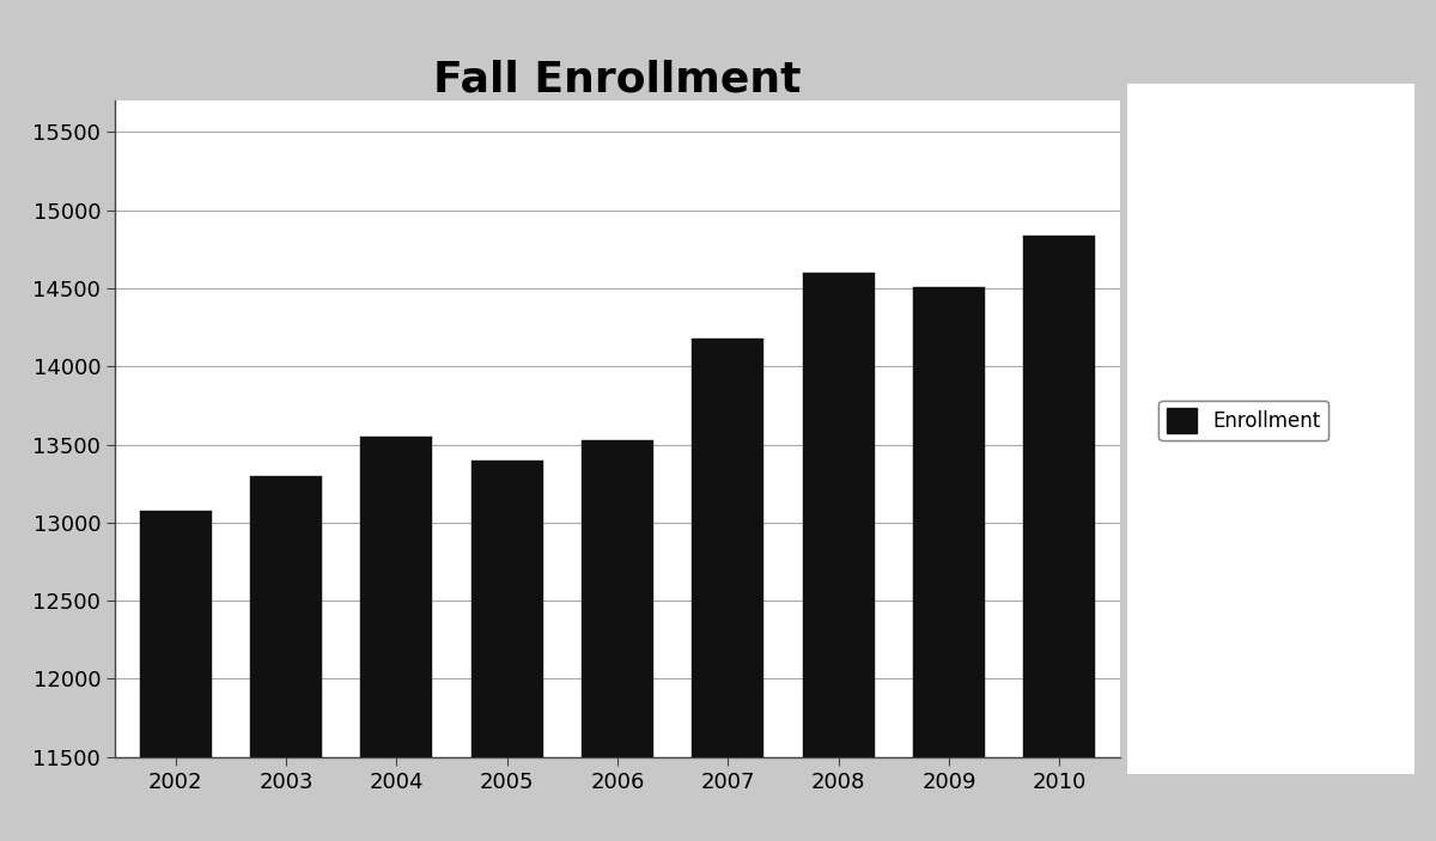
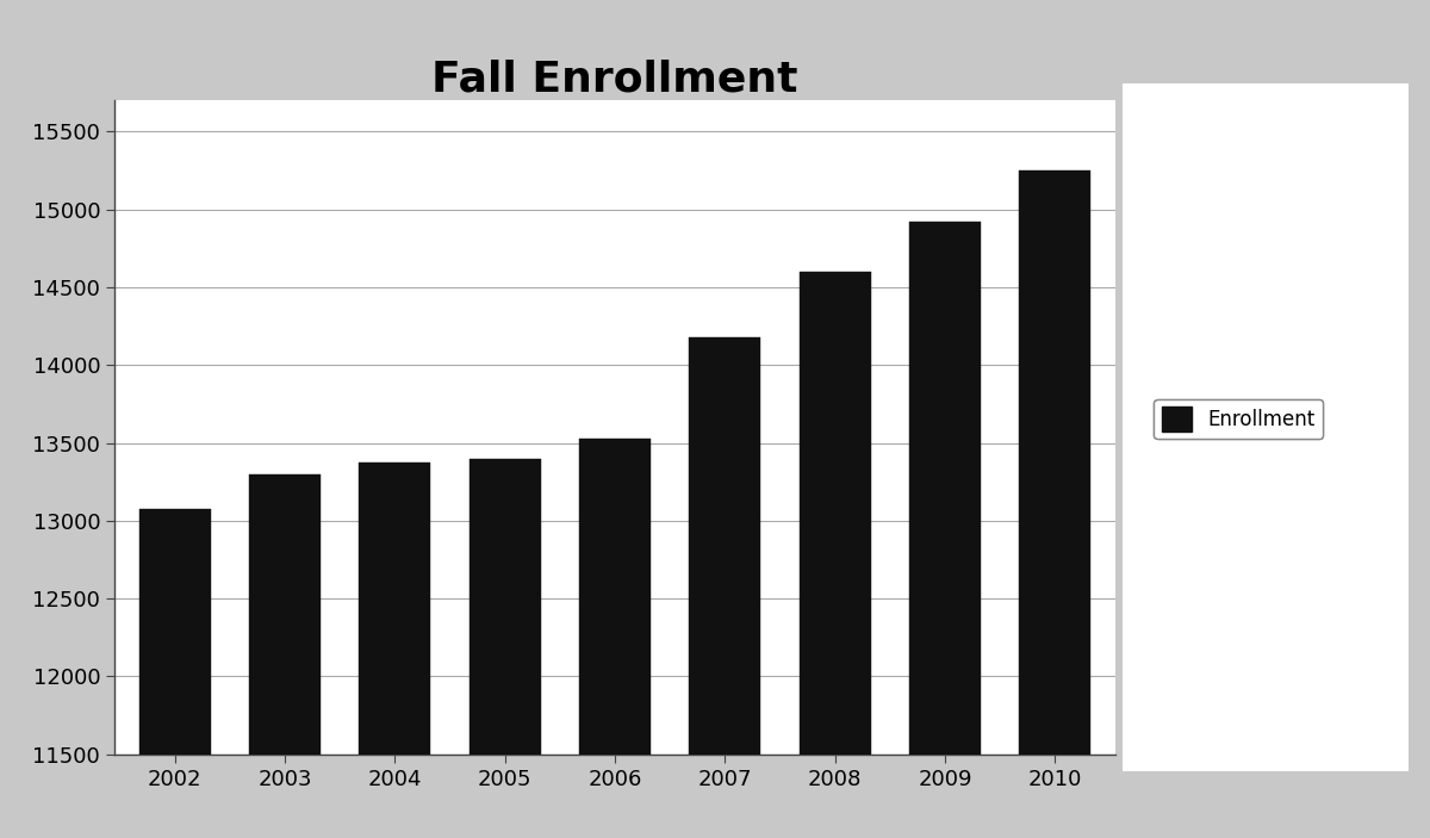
2004: 13550 -> 13380
2009: 14510 -> 14920
2010: 14840 -> 15250
